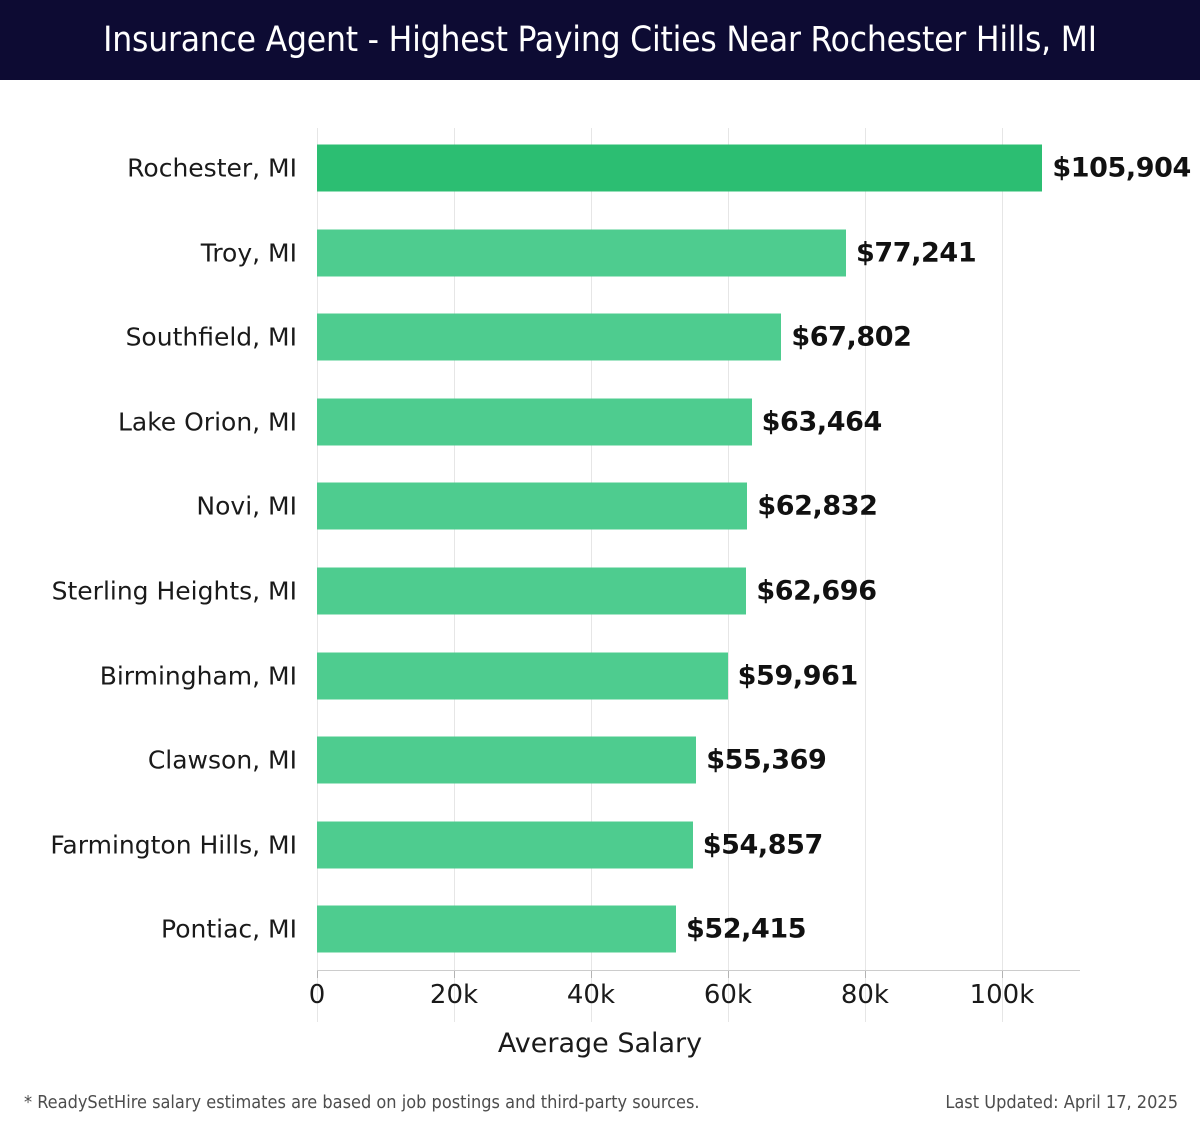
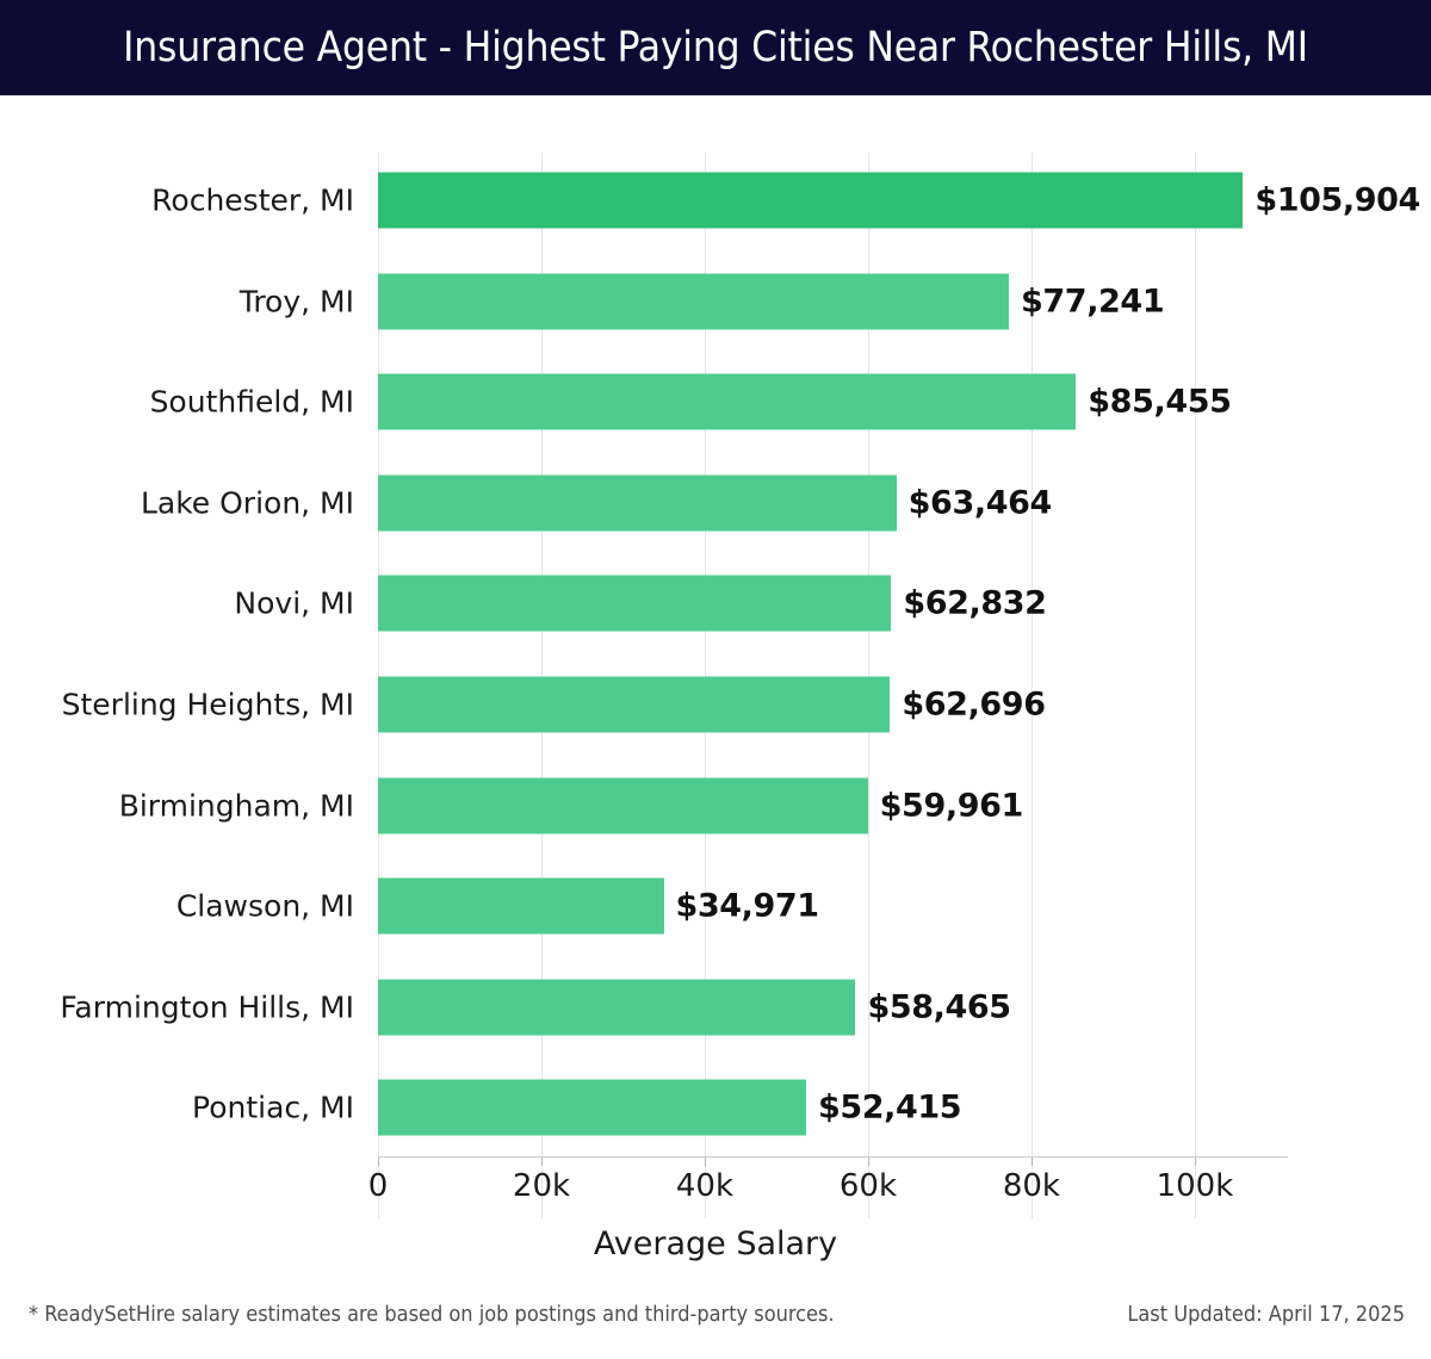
Southfield, MI: $67,802 -> $85,455
Clawson, MI: $55,369 -> $34,971
Farmington Hills, MI: $54,857 -> $58,465
